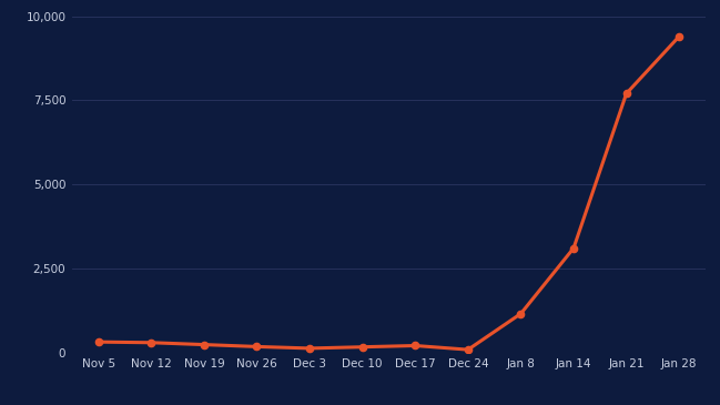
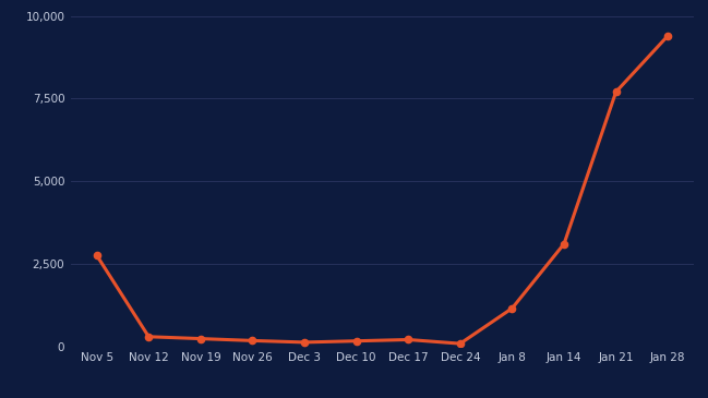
Nov 5: 310 -> 2,750
